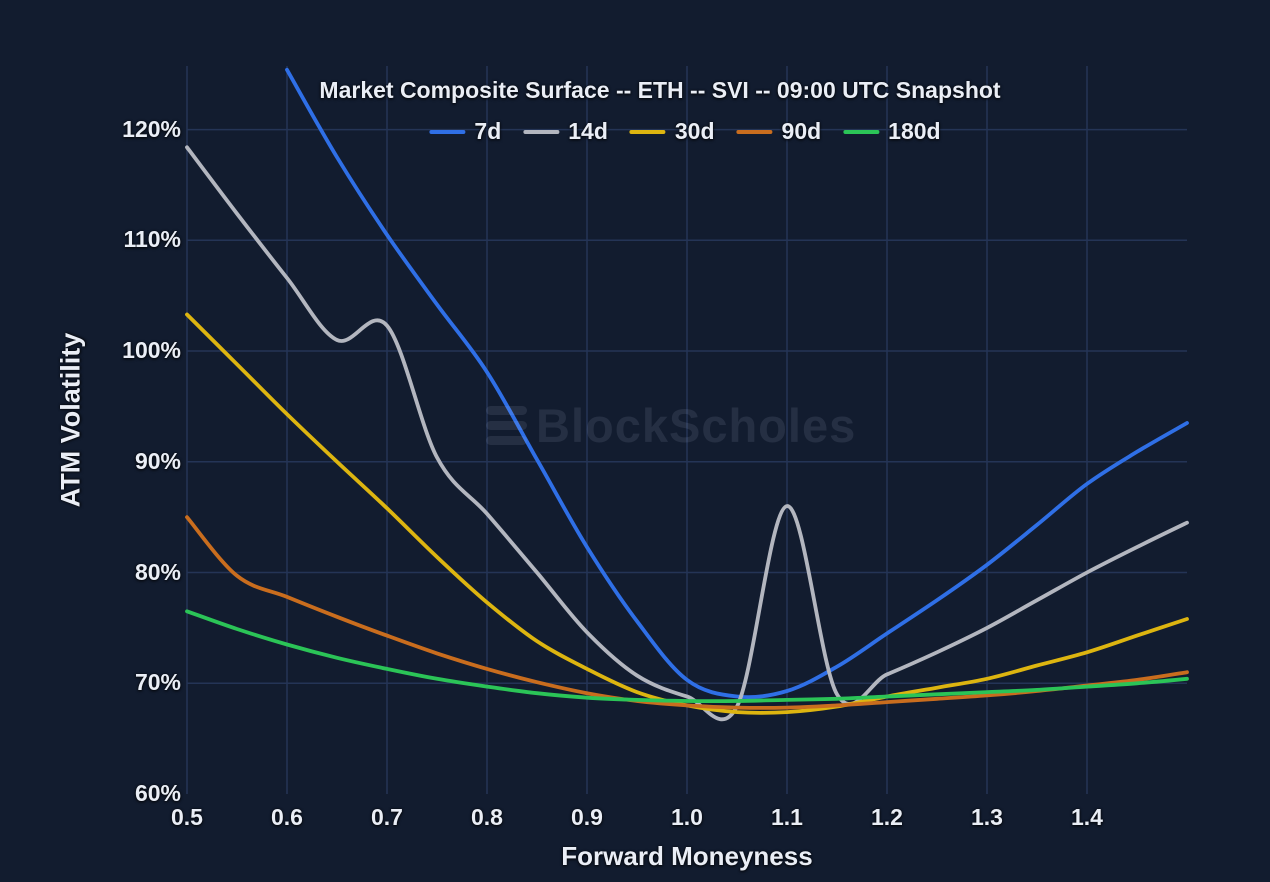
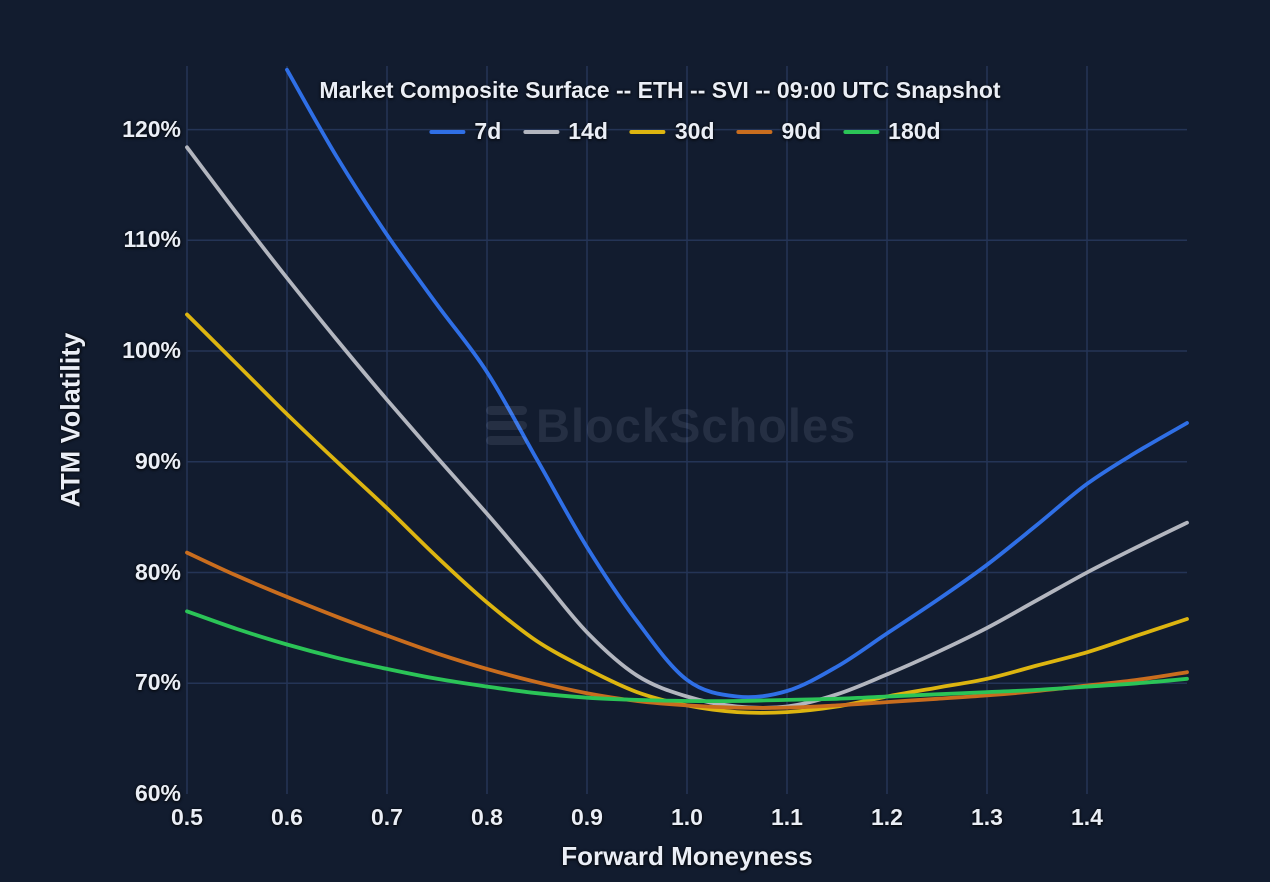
90d/0.5: 85.0% -> 81.8%
14d/0.7: 102.3% -> 95.6%
14d/1.1: 86.0% -> 67.9%
